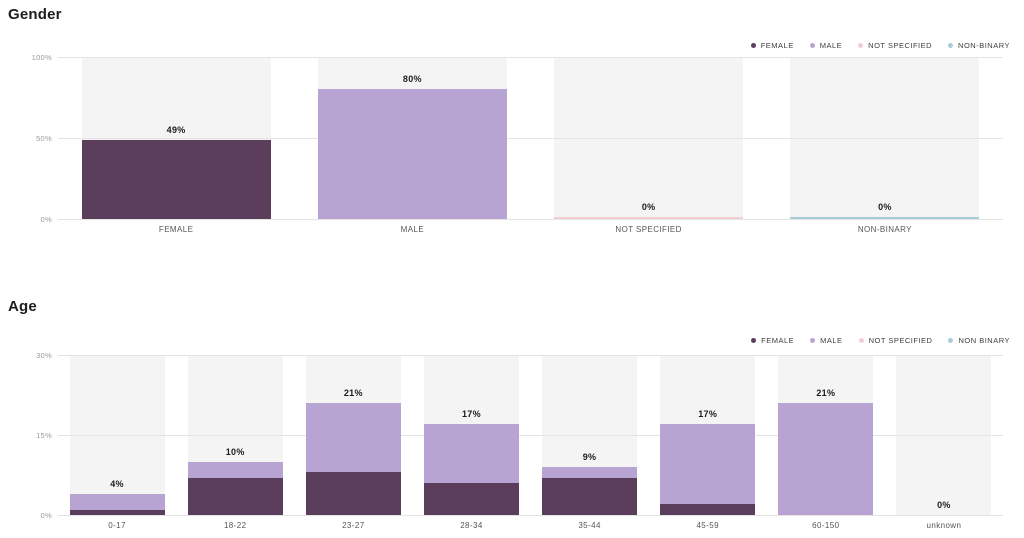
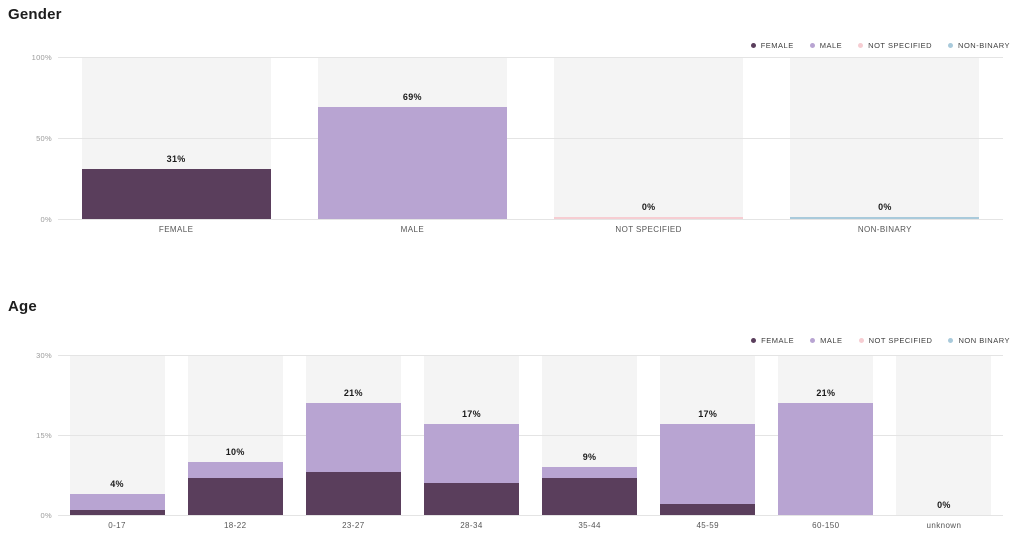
Gender/FEMALE: 49% -> 31%
Gender/MALE: 80% -> 69%
